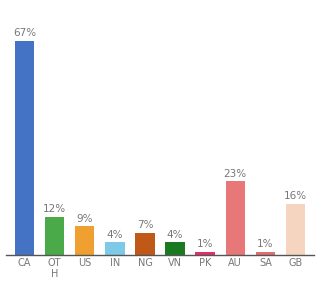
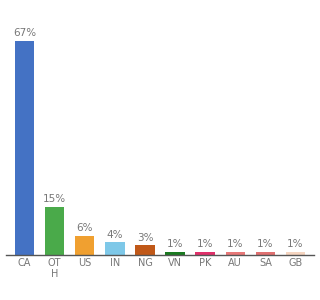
OT H: 12% -> 15%
US: 9% -> 6%
NG: 7% -> 3%
VN: 4% -> 1%
AU: 23% -> 1%
GB: 16% -> 1%
